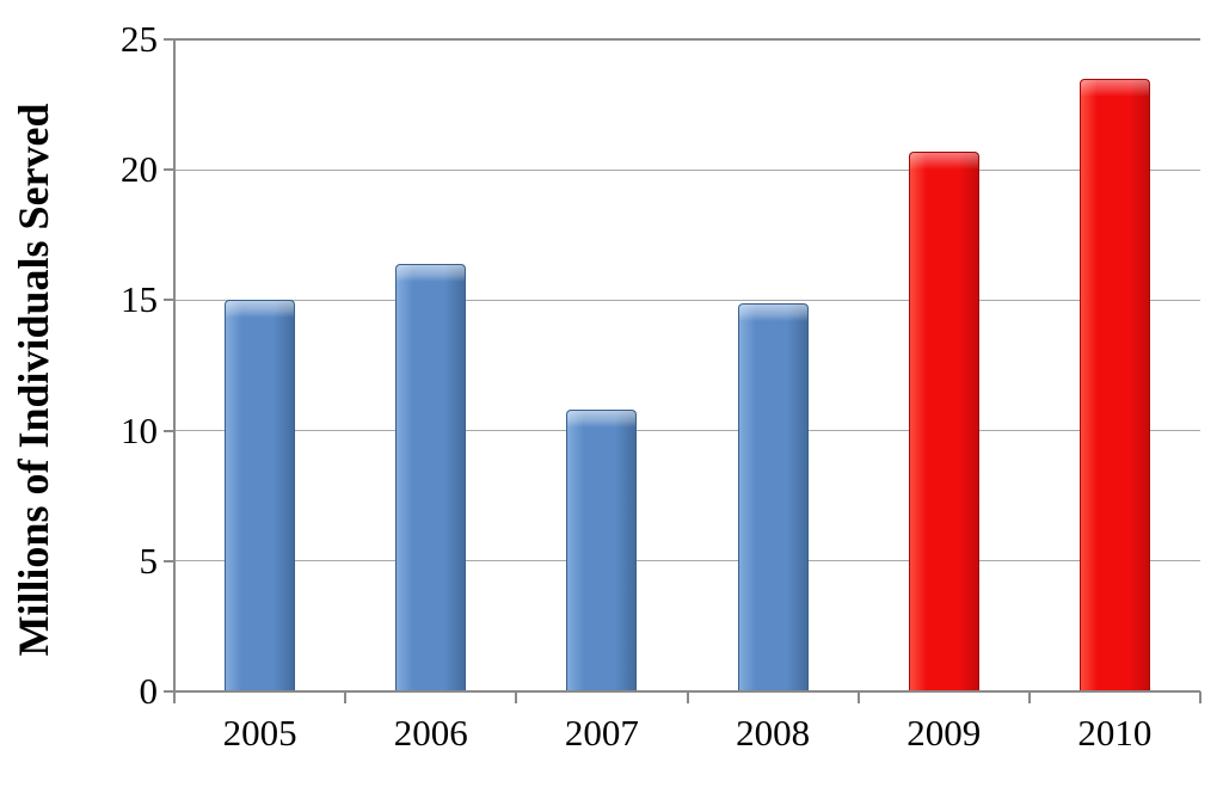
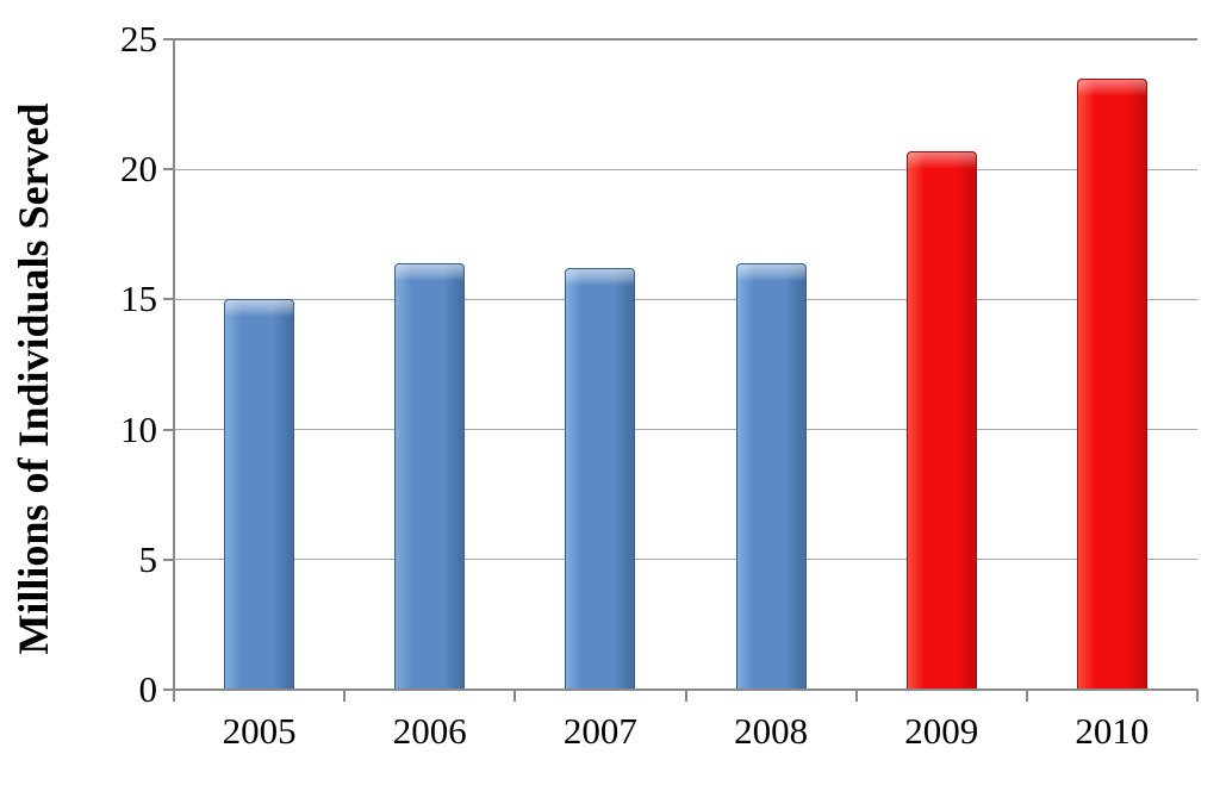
2007: 10.8 -> 16.2
2008: 14.9 -> 16.4
